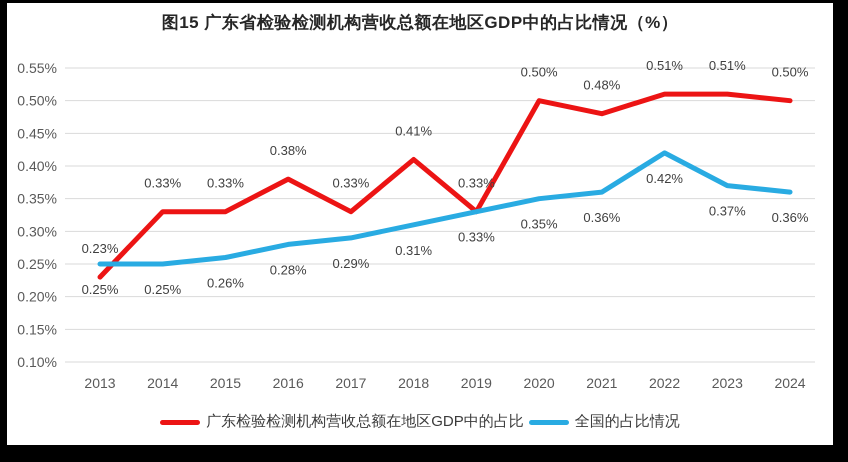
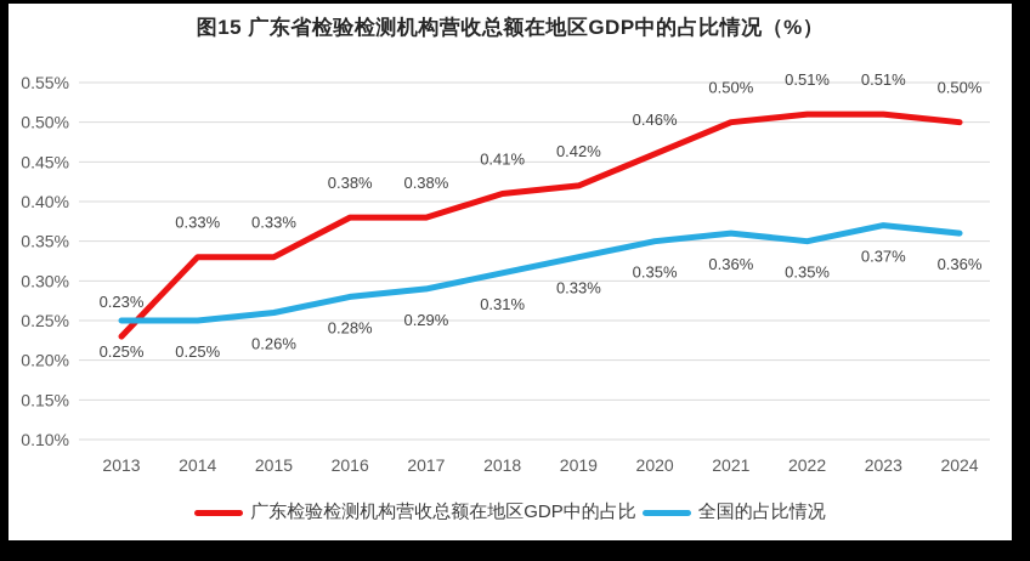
广东检验检测机构营收总额在地区GDP中的占比/2017: 0.33% -> 0.38%
广东检验检测机构营收总额在地区GDP中的占比/2019: 0.33% -> 0.42%
广东检验检测机构营收总额在地区GDP中的占比/2020: 0.50% -> 0.46%
广东检验检测机构营收总额在地区GDP中的占比/2021: 0.48% -> 0.50%
全国的占比情况/2022: 0.42% -> 0.35%
